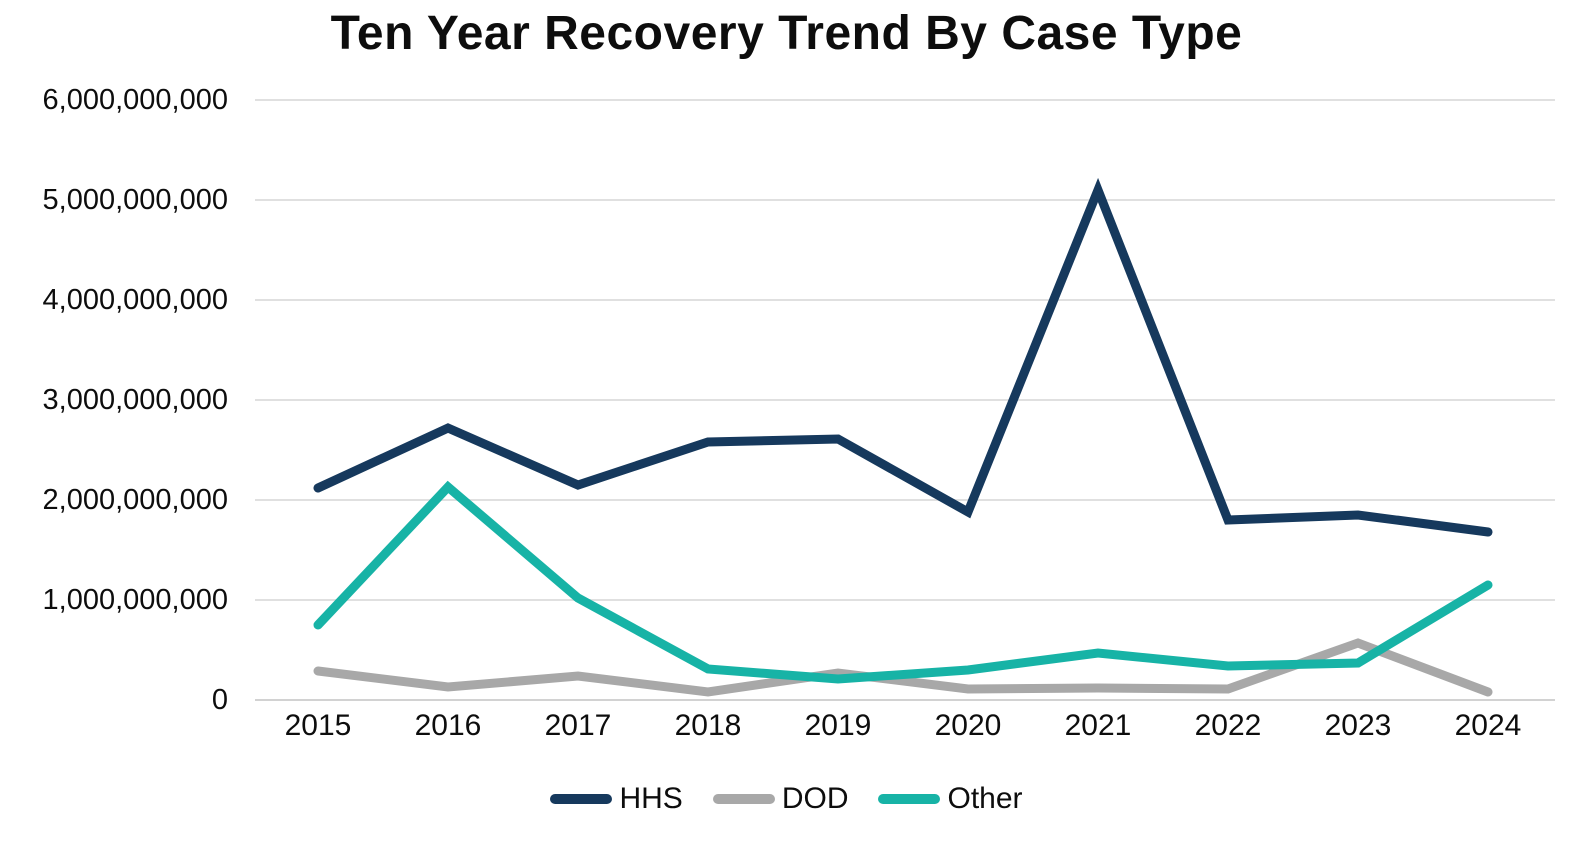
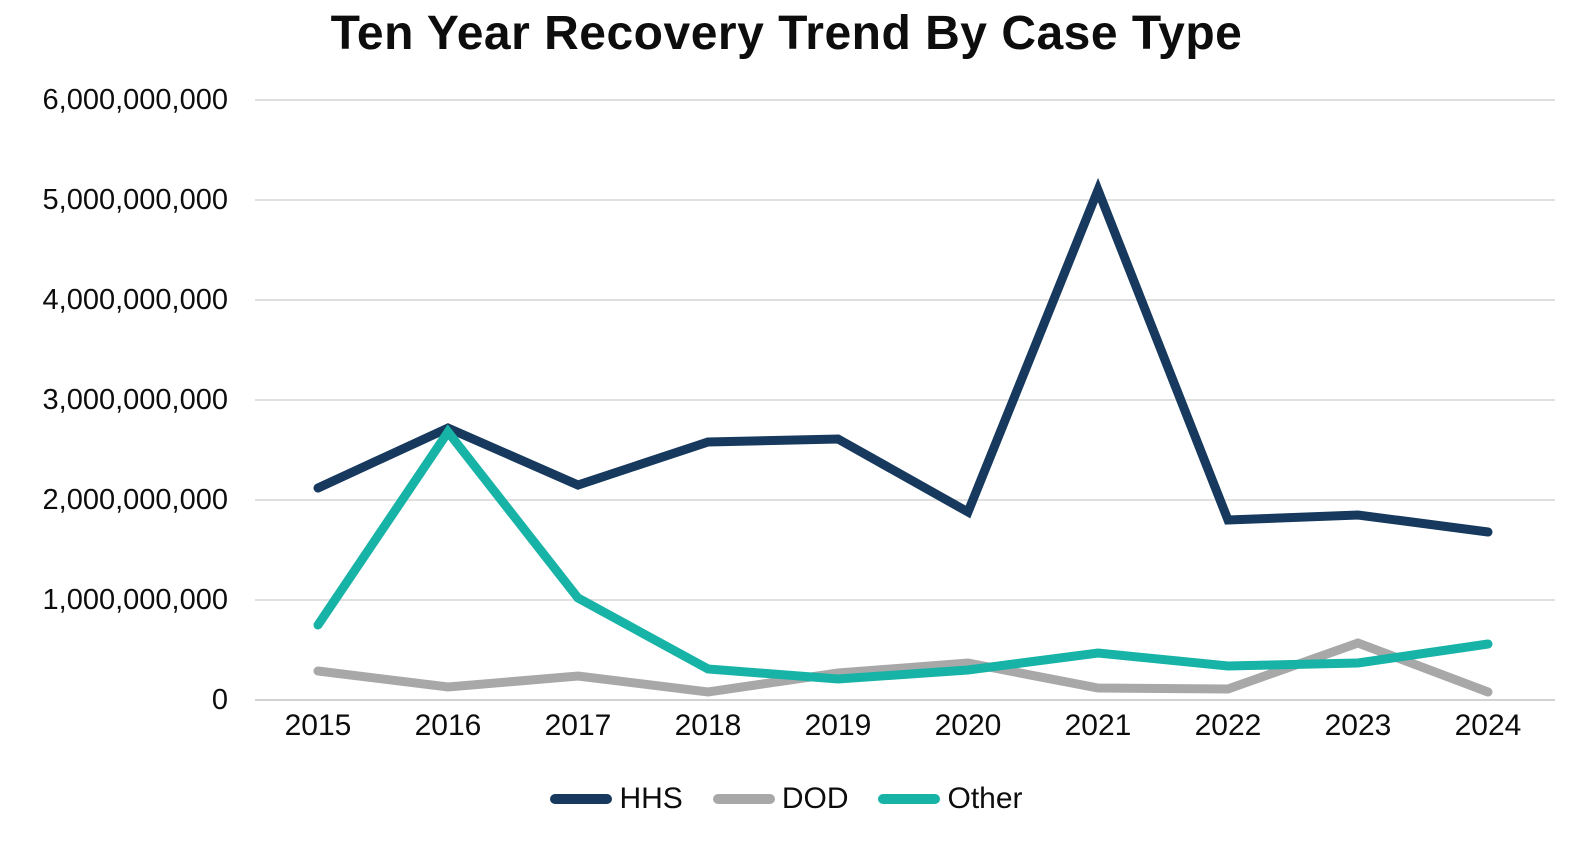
Other/2016: 2130000000 -> 2680000000
DOD/2020: 110000000 -> 370000000
Other/2024: 1150000000 -> 560000000
